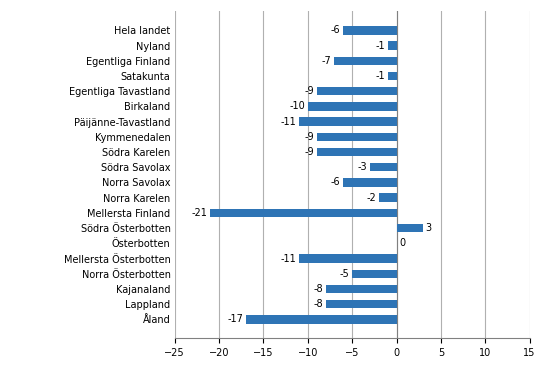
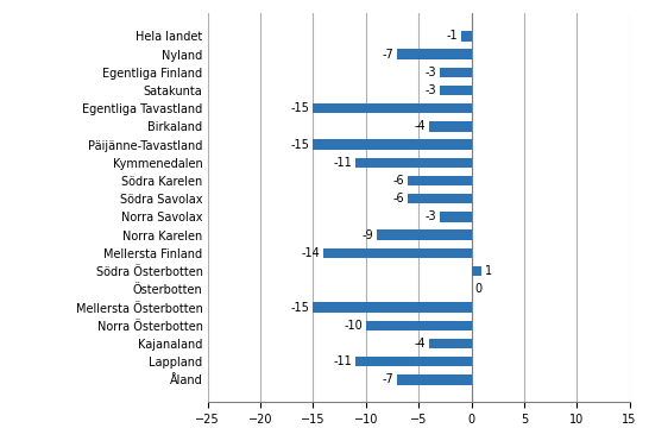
Hela landet: -6 -> -1
Nyland: -1 -> -7
Egentliga Finland: -7 -> -3
Satakunta: -1 -> -3
Egentliga Tavastland: -9 -> -15
Birkaland: -10 -> -4
Päijänne-Tavastland: -11 -> -15
Kymmenedalen: -9 -> -11
Södra Karelen: -9 -> -6
Södra Savolax: -3 -> -6
Norra Savolax: -6 -> -3
Norra Karelen: -2 -> -9
Mellersta Finland: -21 -> -14
Södra Österbotten: 3 -> 1
Mellersta Österbotten: -11 -> -15
Norra Österbotten: -5 -> -10
Kajanaland: -8 -> -4
Lappland: -8 -> -11
Åland: -17 -> -7
